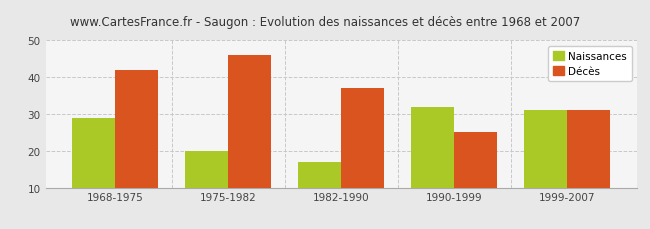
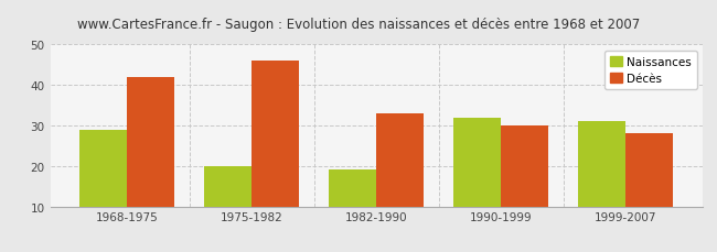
Naissances/1982-1990: 17 -> 19
Décès/1982-1990: 37 -> 33
Décès/1990-1999: 25 -> 30
Décès/1999-2007: 31 -> 28
